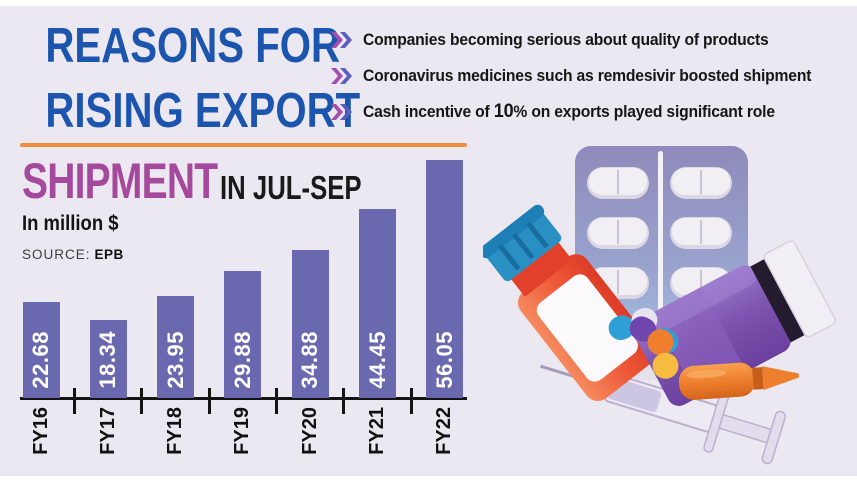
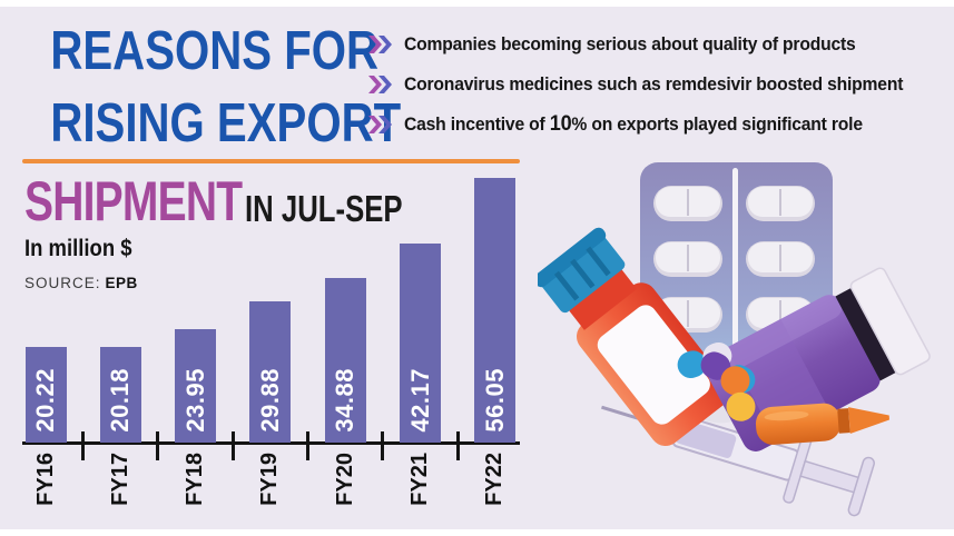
FY16: 22.68 -> 20.22
FY17: 18.34 -> 20.18
FY21: 44.45 -> 42.17
